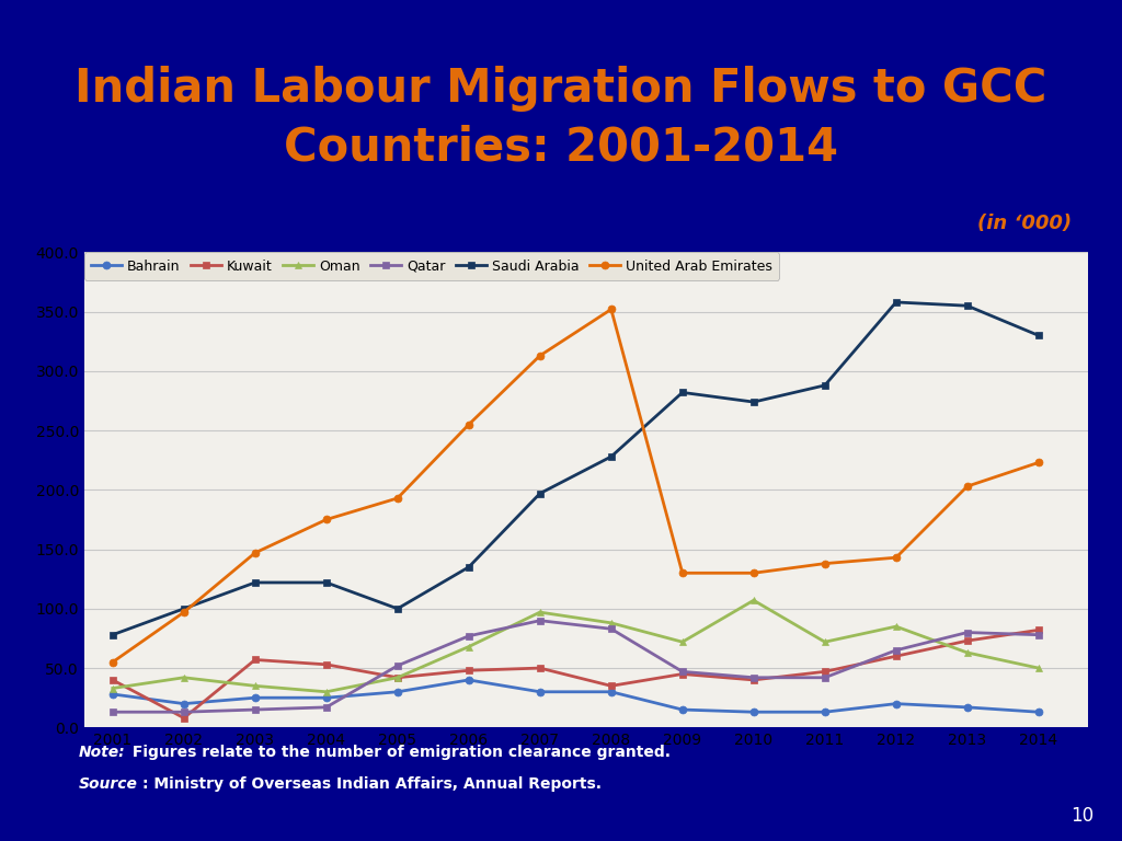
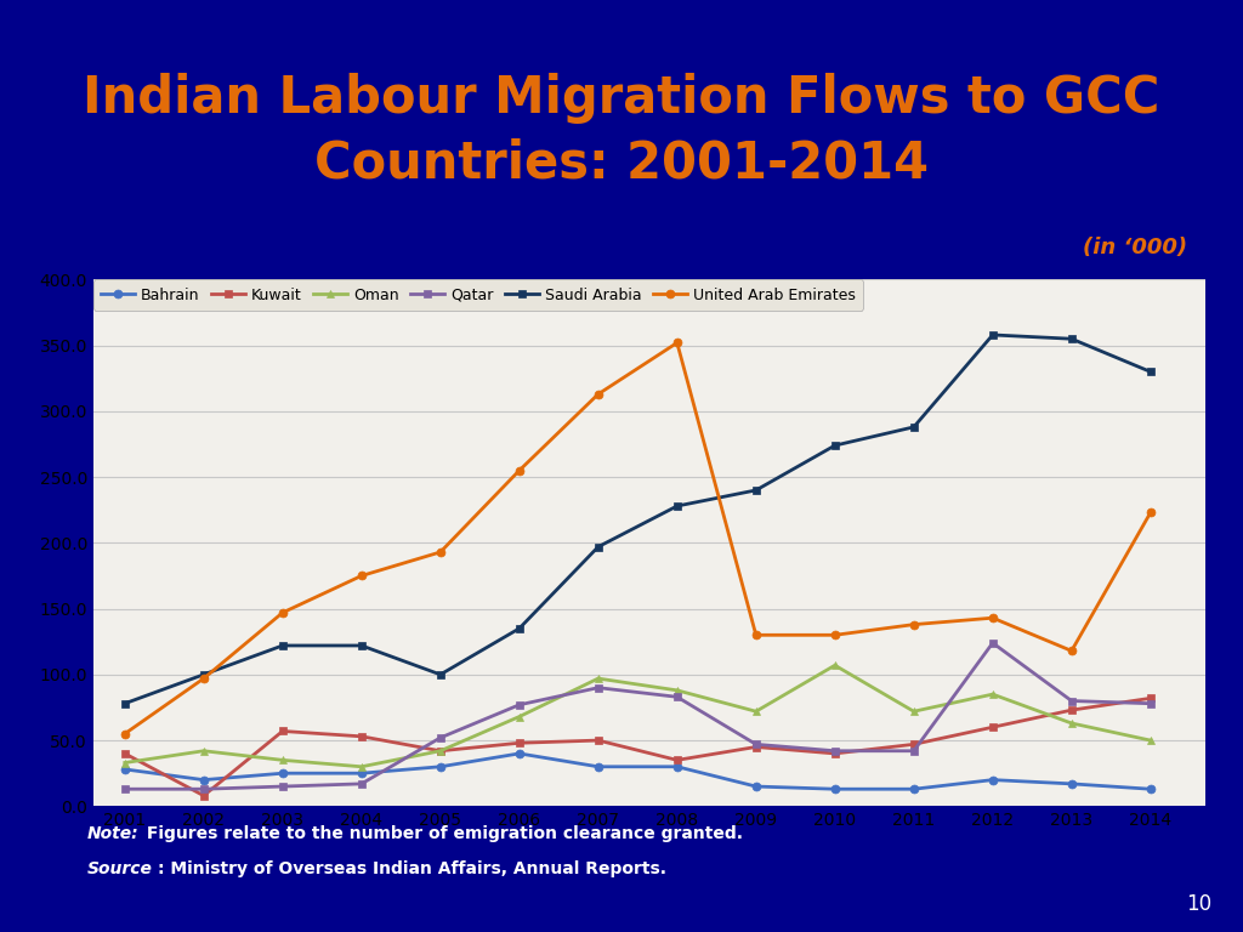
Saudi Arabia/2009: 282 -> 240
Qatar/2012: 65 -> 124
United Arab Emirates/2013: 203 -> 118
